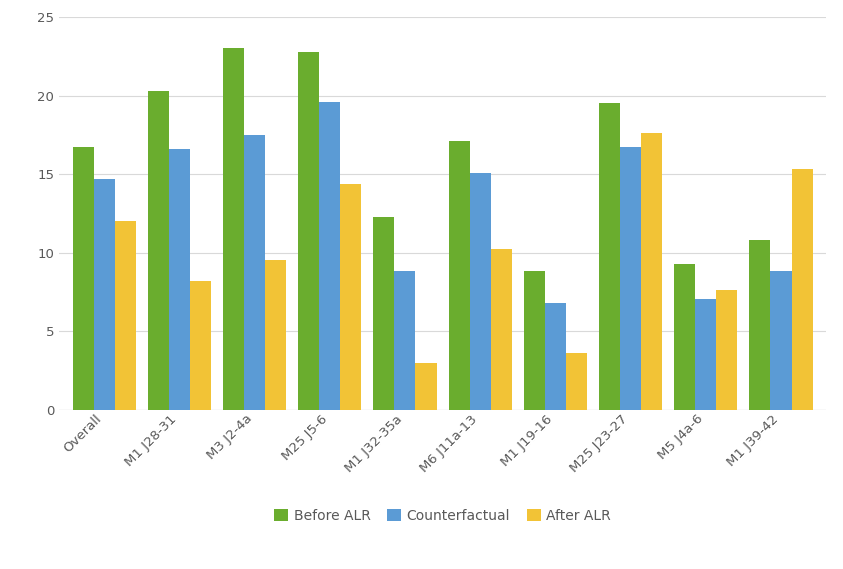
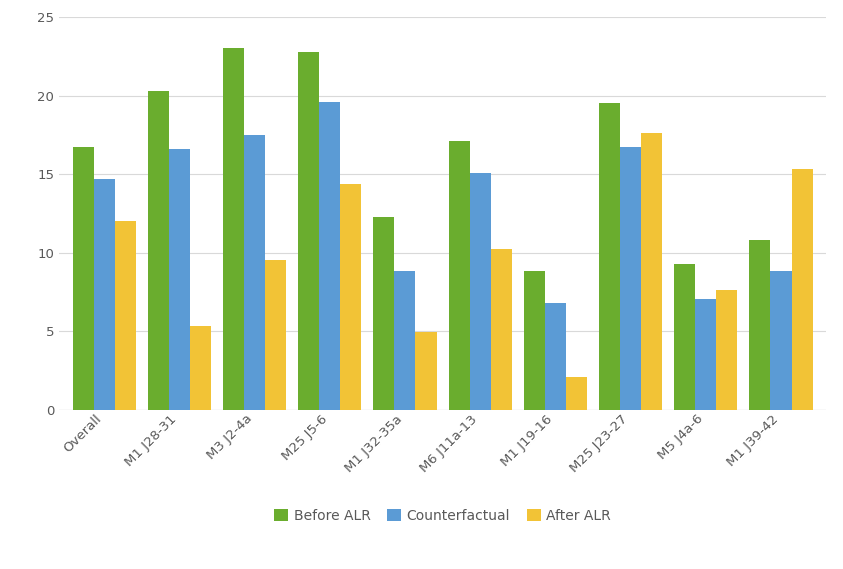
After ALR/M1 J28-31: 8.2 -> 5.3
After ALR/M1 J32-35a: 3.0 -> 5.0
After ALR/M1 J19-16: 3.6 -> 2.1
